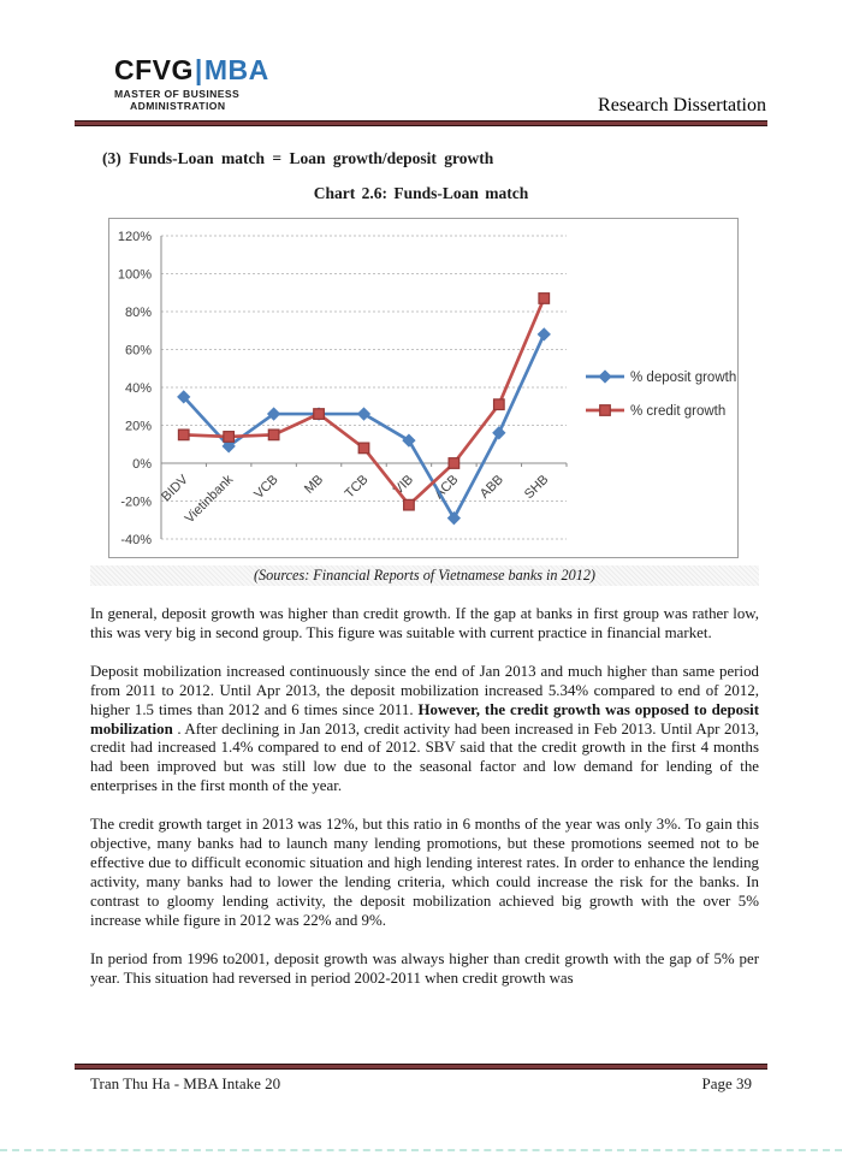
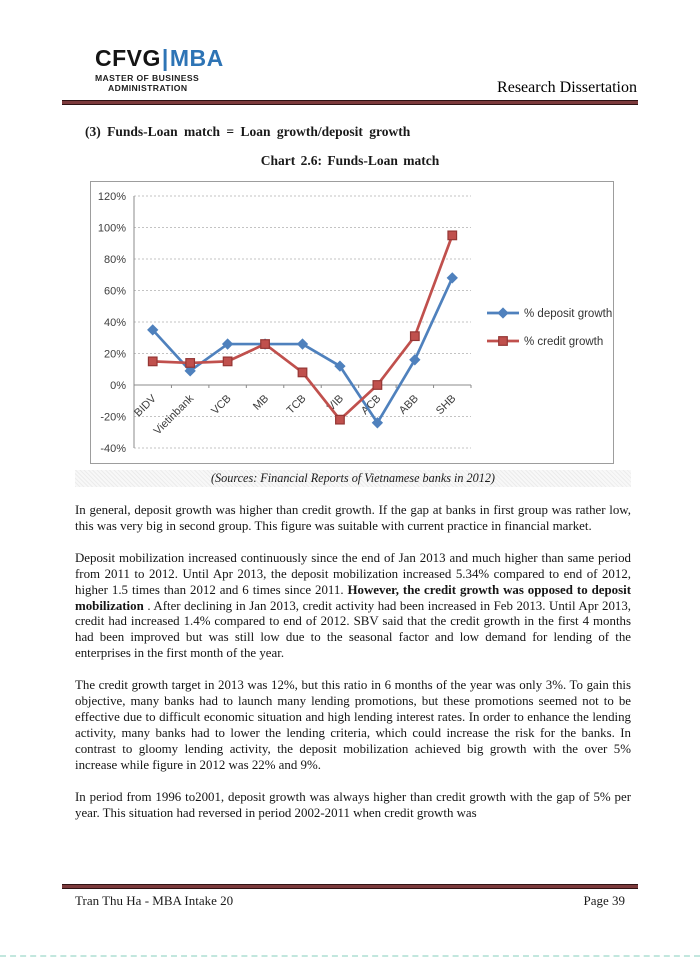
% deposit growth/ACB: -29% -> -24%
% credit growth/SHB: 87% -> 95%
